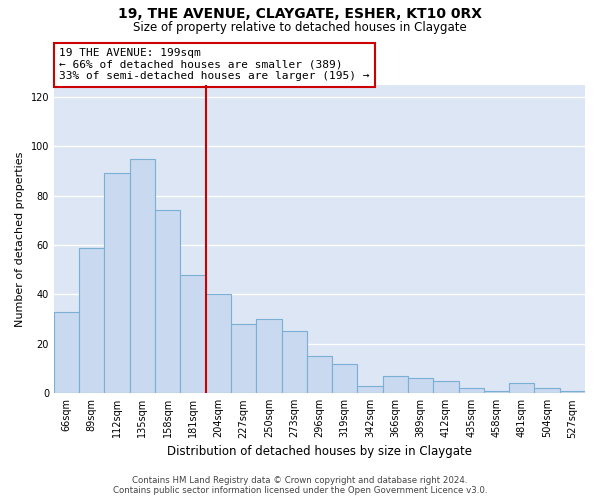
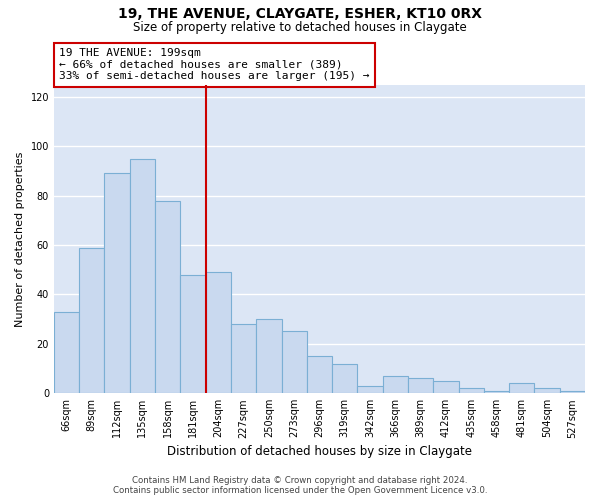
158sqm: 74 -> 78
204sqm: 40 -> 49
